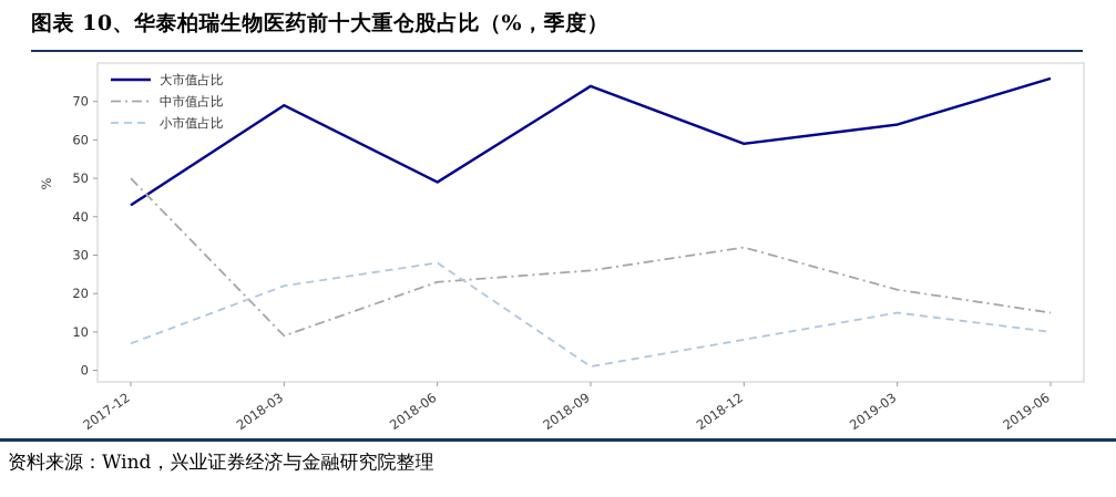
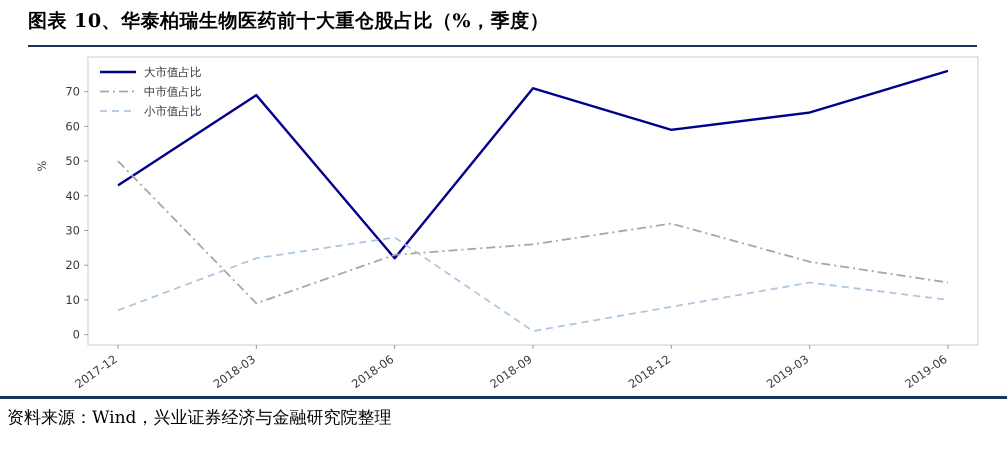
大市值占比/2018-06: 49 -> 22
大市值占比/2018-09: 74 -> 71
